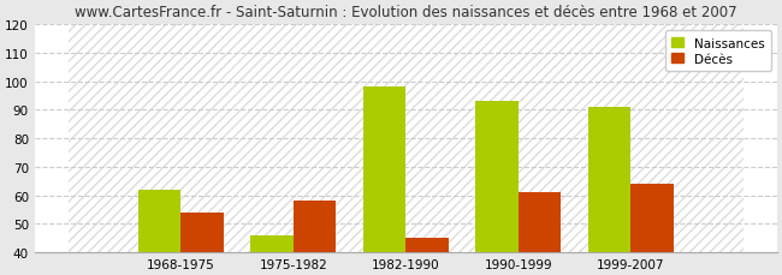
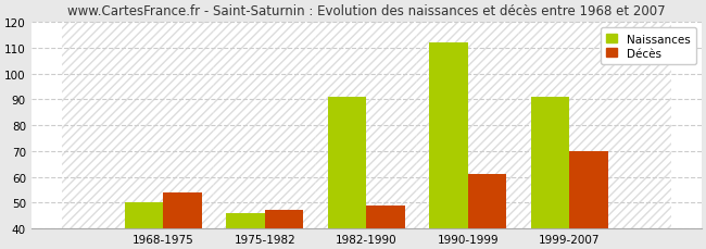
Naissances/1968-1975: 62 -> 50
Décès/1975-1982: 58 -> 47
Naissances/1982-1990: 98 -> 91
Décès/1982-1990: 45 -> 49
Naissances/1990-1999: 93 -> 112
Décès/1999-2007: 64 -> 70
